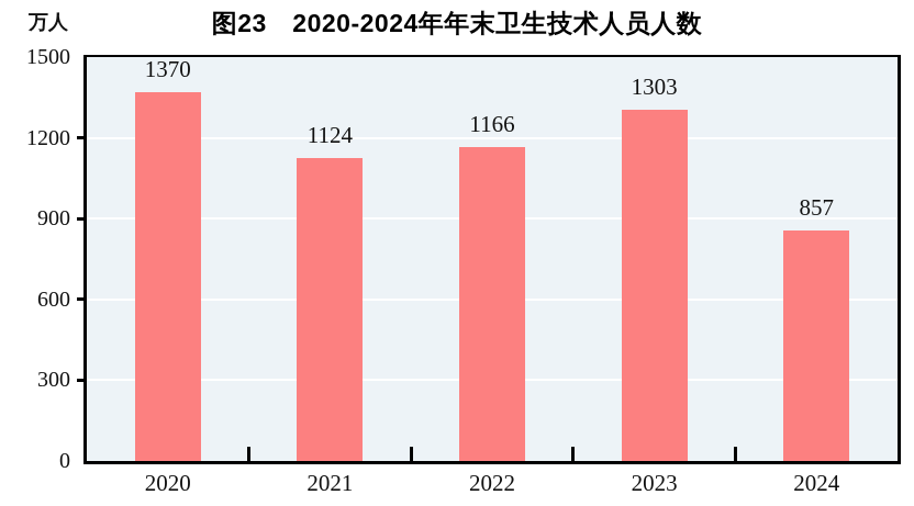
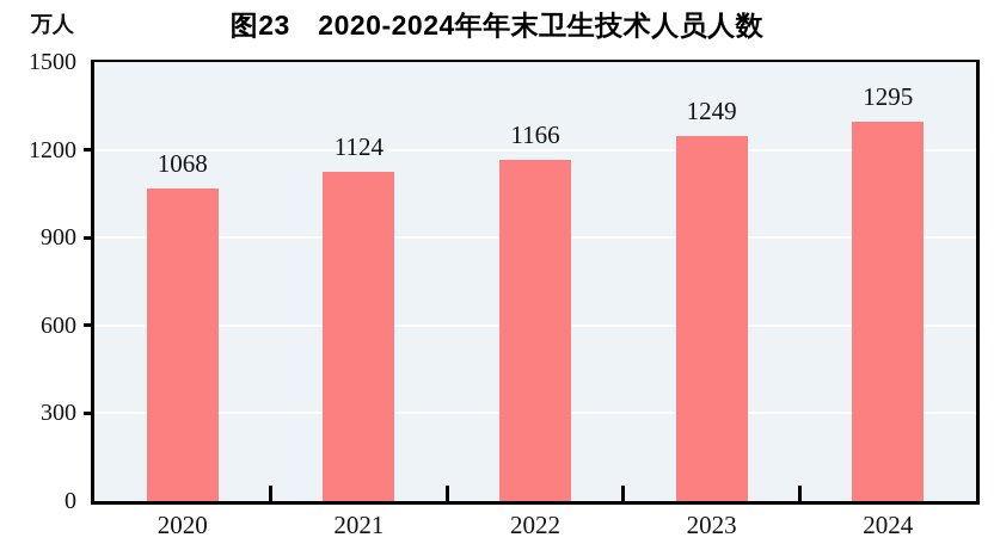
2020: 1370 -> 1068
2023: 1303 -> 1249
2024: 857 -> 1295
